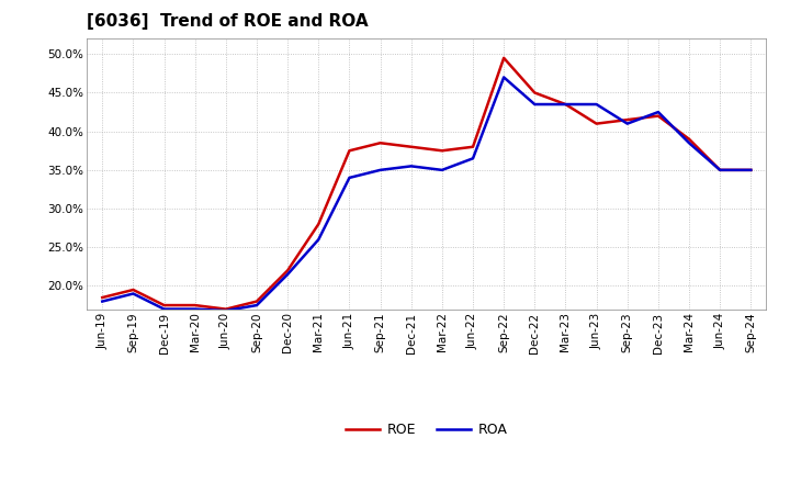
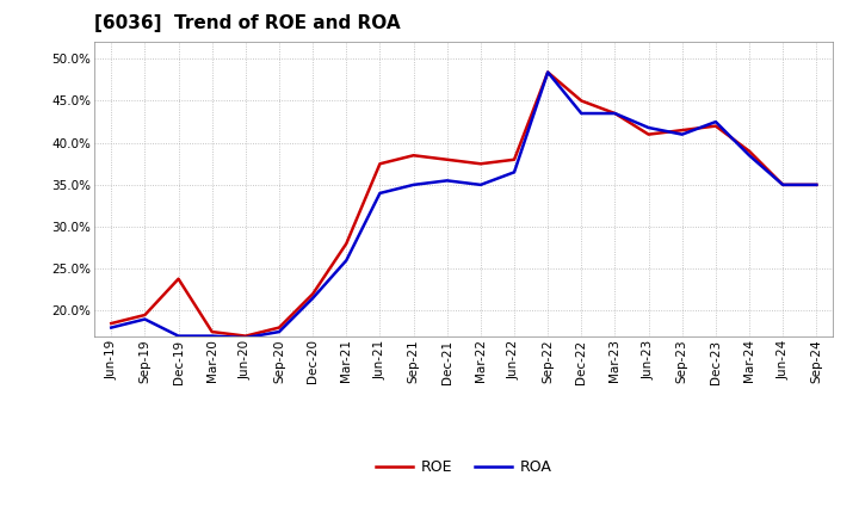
ROE/Dec-19: 17.5% -> 23.8%
ROE/Sep-22: 49.5% -> 48.4%
ROA/Sep-22: 47.0% -> 48.4%
ROA/Jun-23: 43.5% -> 41.8%
